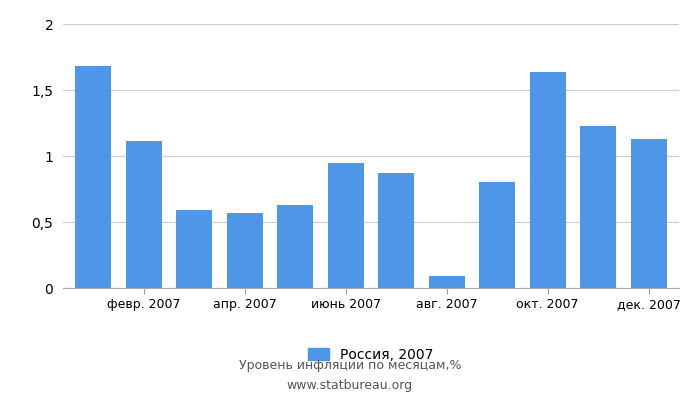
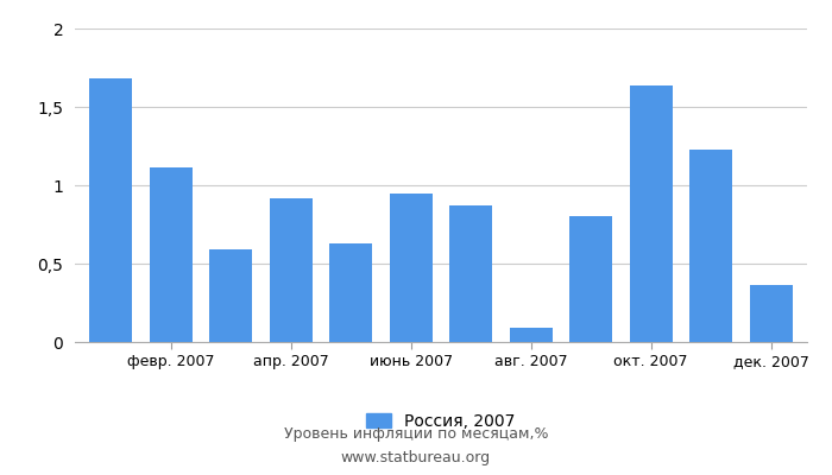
апр. 2007: 0,57 -> 0,92
дек. 2007: 1,13 -> 0,36
